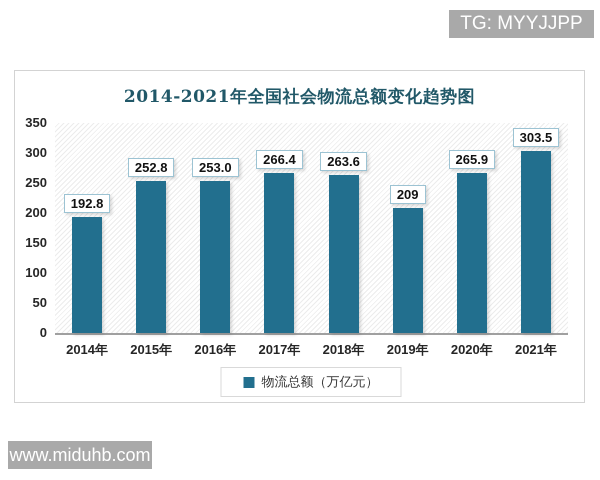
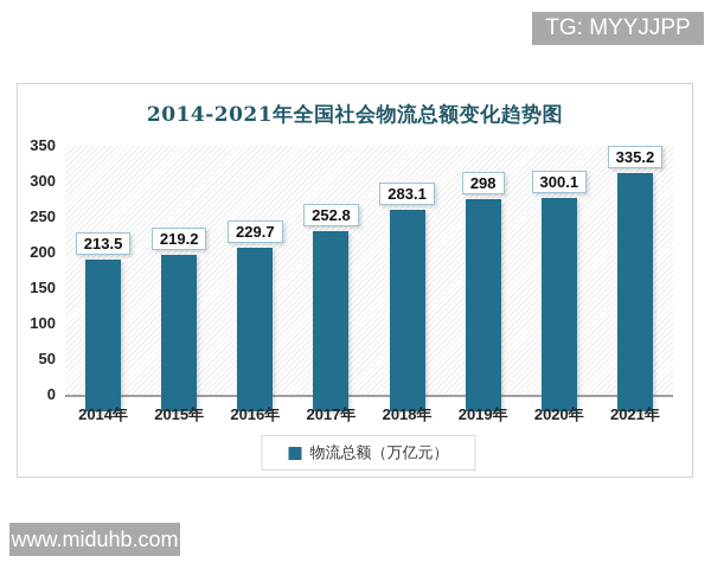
2014年: 192.8 -> 213.5
2015年: 252.8 -> 219.2
2016年: 253.0 -> 229.7
2017年: 266.4 -> 252.8
2018年: 263.6 -> 283.1
2019年: 209 -> 298
2020年: 265.9 -> 300.1
2021年: 303.5 -> 335.2
